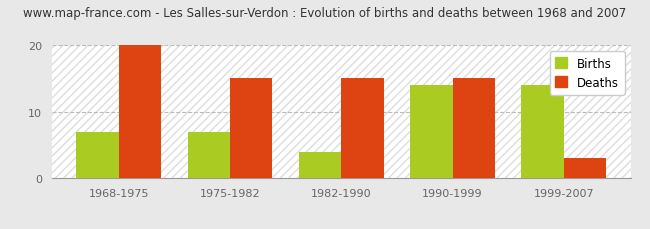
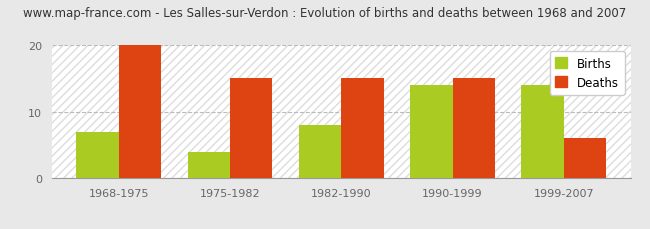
Births/1975-1982: 7 -> 4
Births/1982-1990: 4 -> 8
Deaths/1999-2007: 3 -> 6
